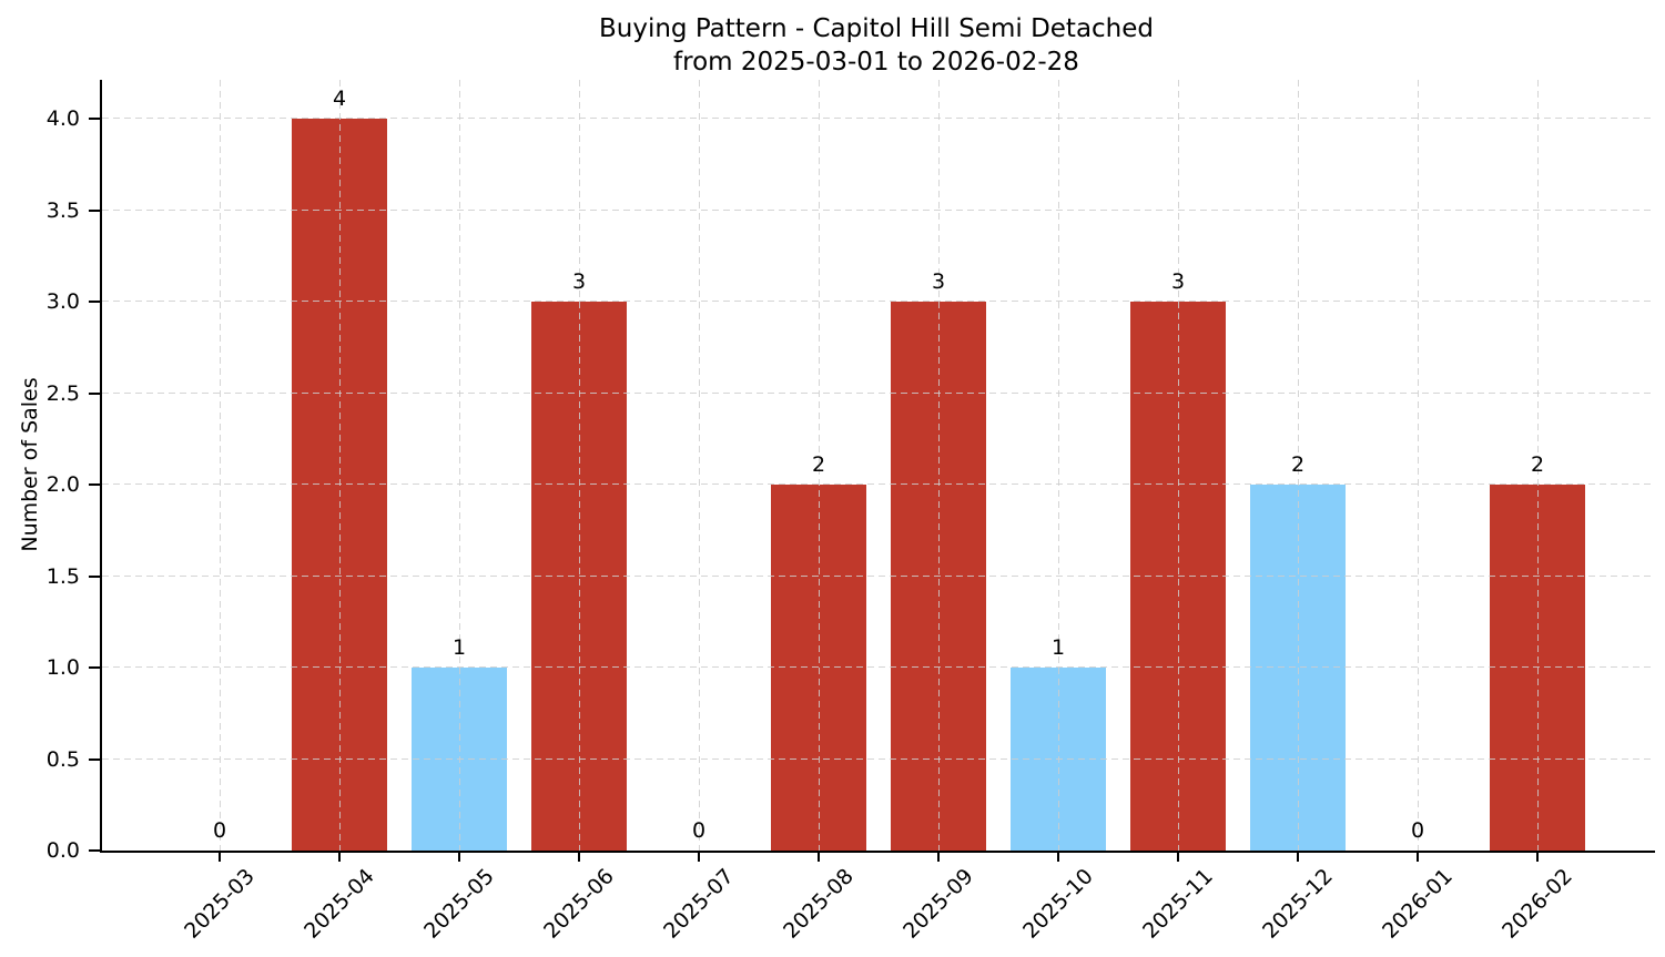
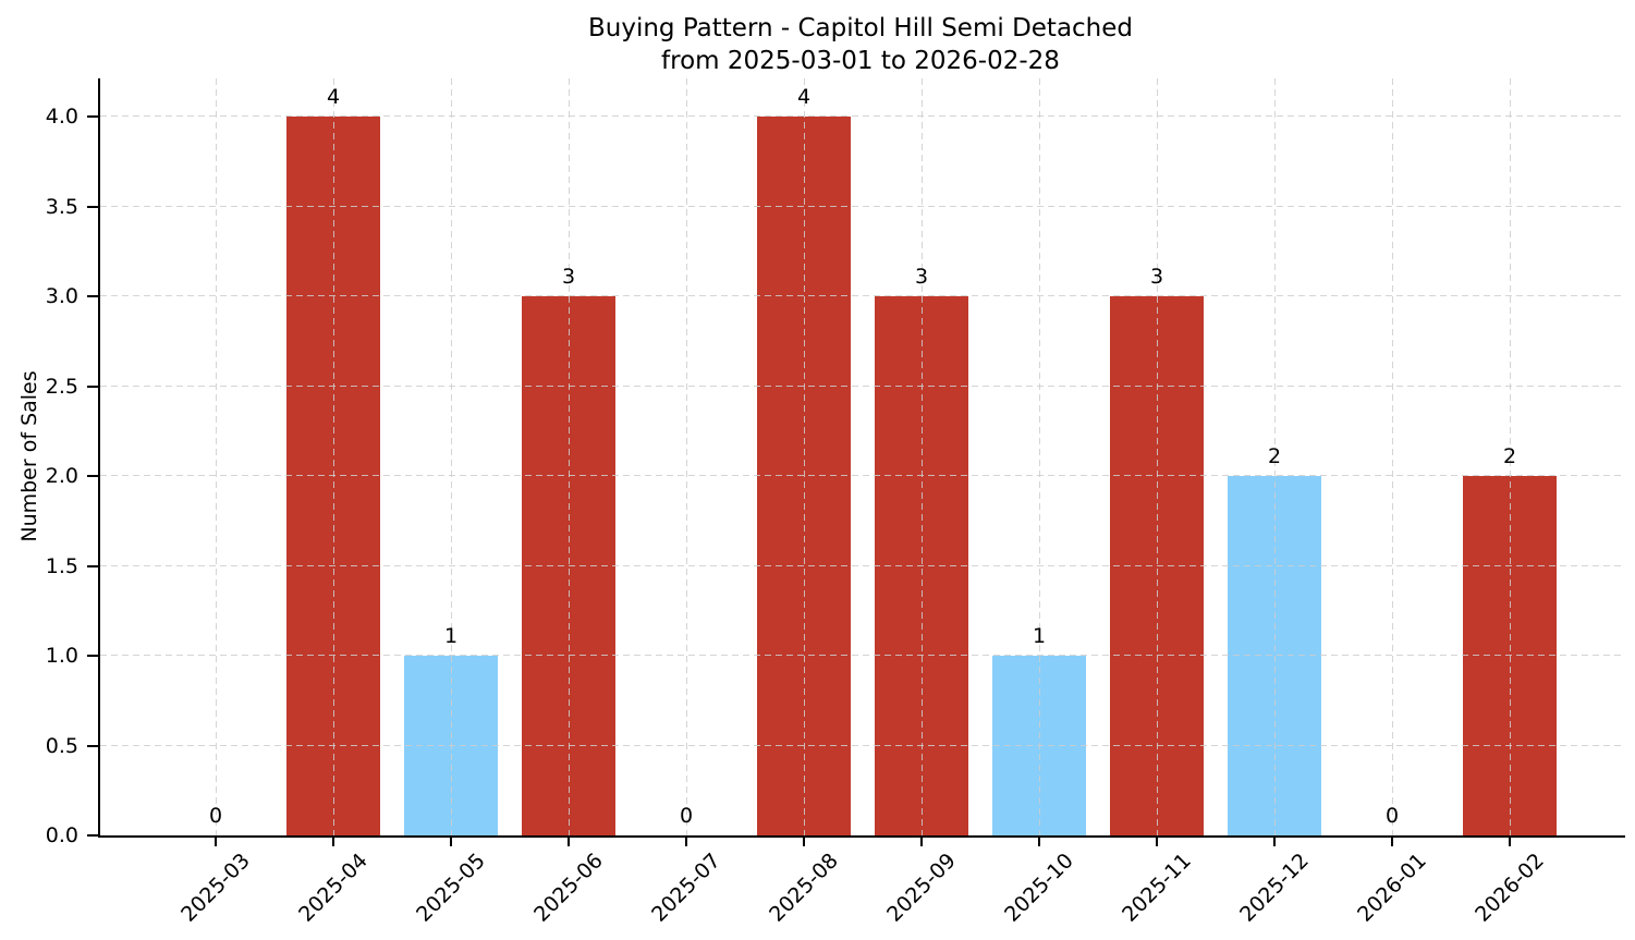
2025-08: 2 -> 4
